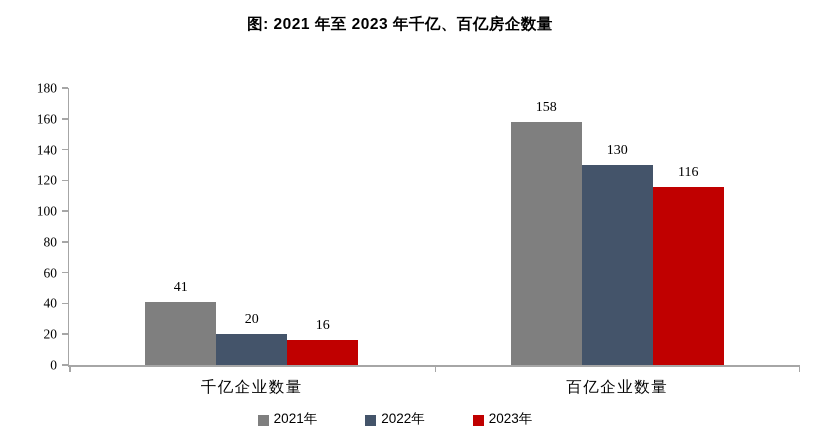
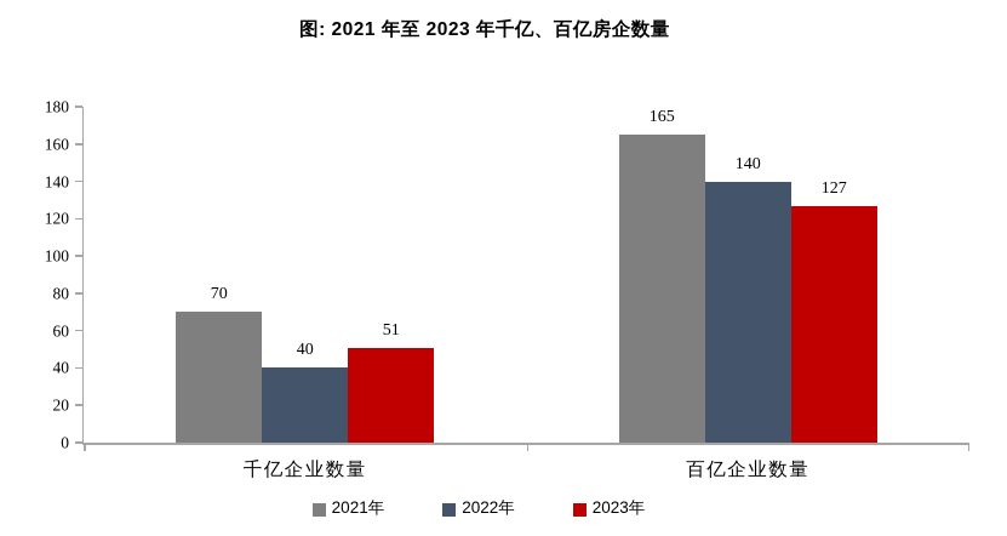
2021年/千亿企业数量: 41 -> 70
2022年/千亿企业数量: 20 -> 40
2023年/千亿企业数量: 16 -> 51
2021年/百亿企业数量: 158 -> 165
2022年/百亿企业数量: 130 -> 140
2023年/百亿企业数量: 116 -> 127
